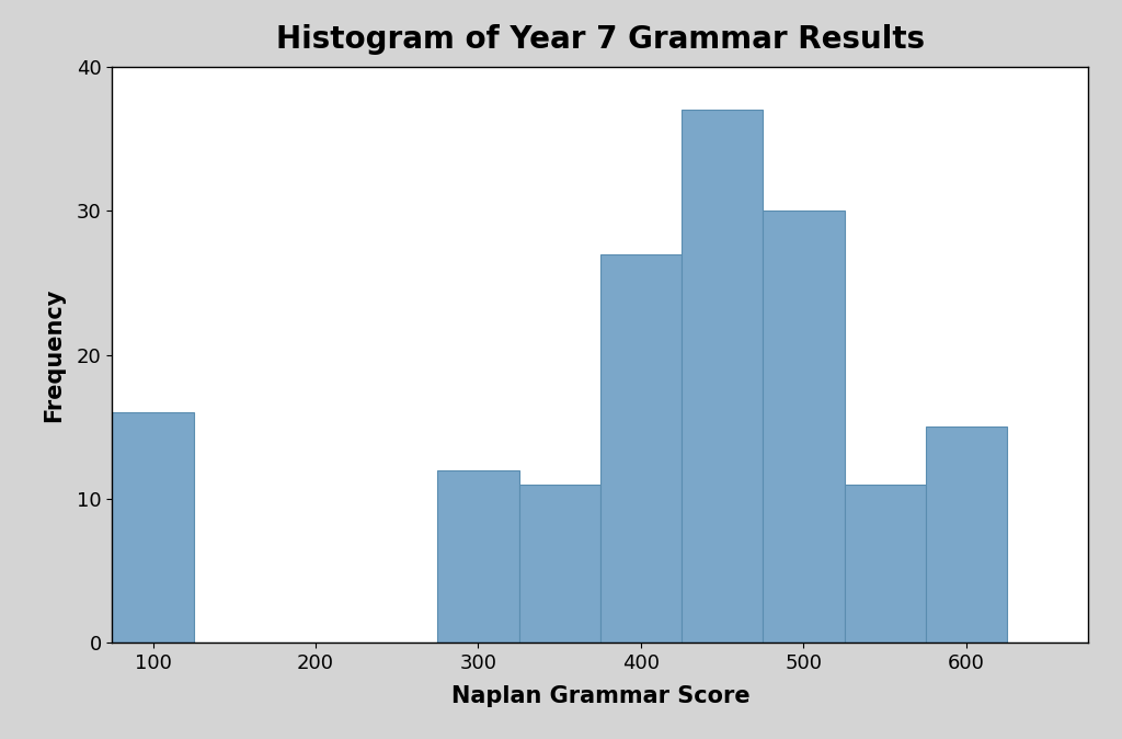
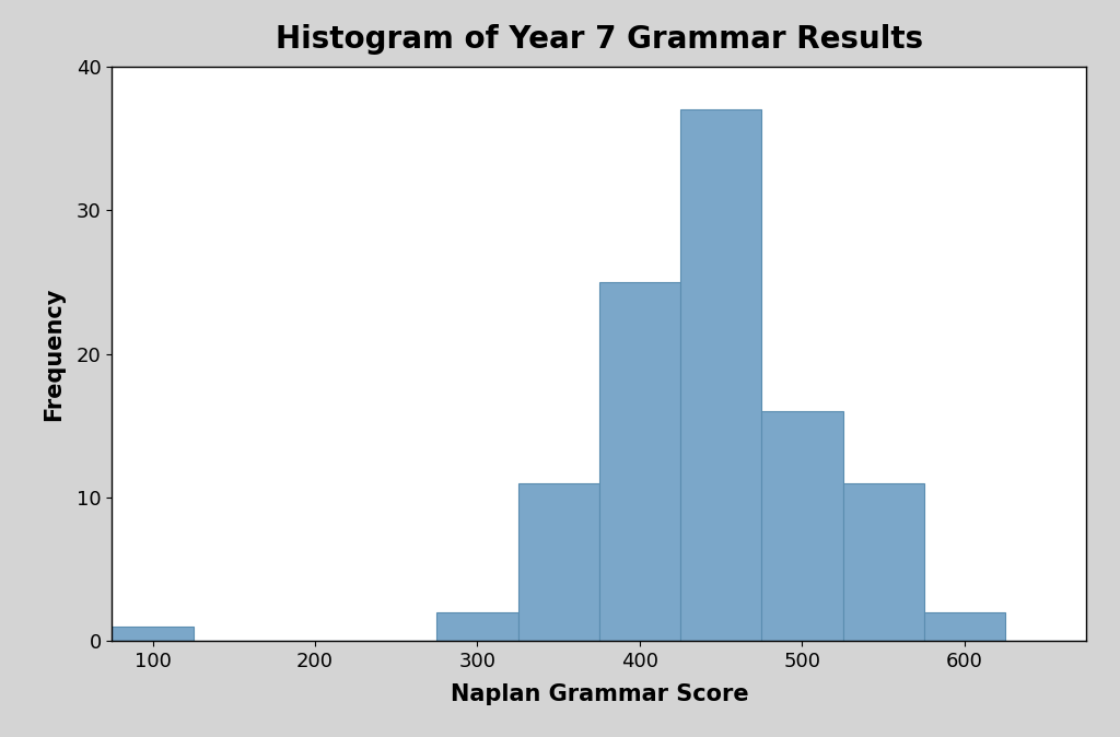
100: 16 -> 1
300: 12 -> 2
400: 27 -> 25
500: 30 -> 16
600: 15 -> 2
